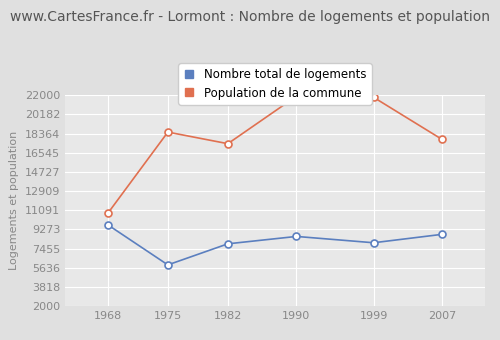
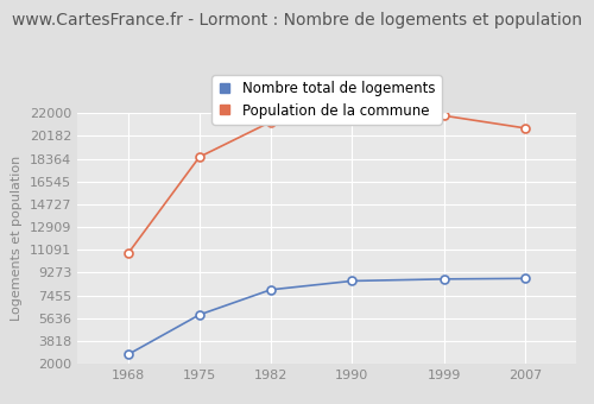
Nombre total de logements/1968: 9700 -> 2700
Population de la commune/1982: 17400 -> 21300
Nombre total de logements/1999: 8000 -> 8800
Population de la commune/2007: 17800 -> 20800
